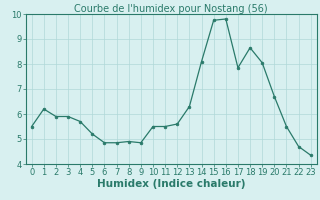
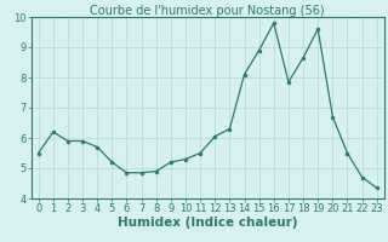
9: 4.85 -> 5.20
10: 5.50 -> 5.30
12: 5.60 -> 6.05
15: 9.75 -> 8.90
19: 8.05 -> 9.60
